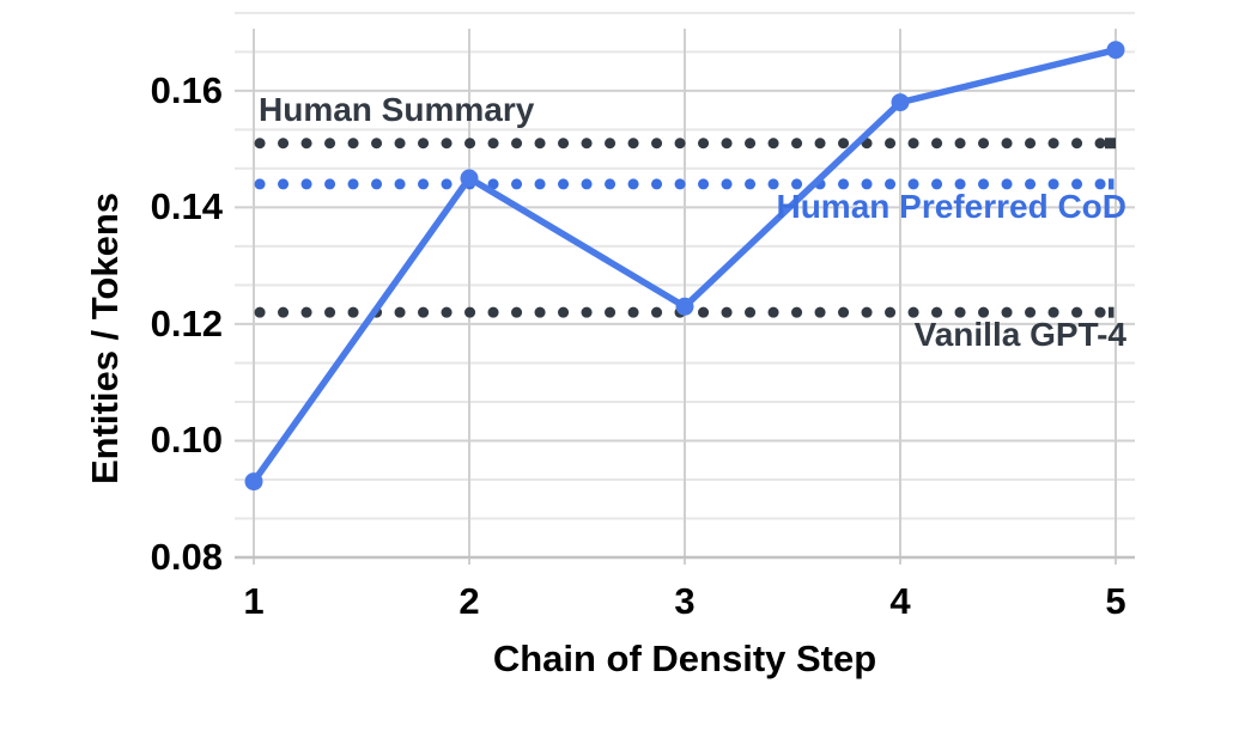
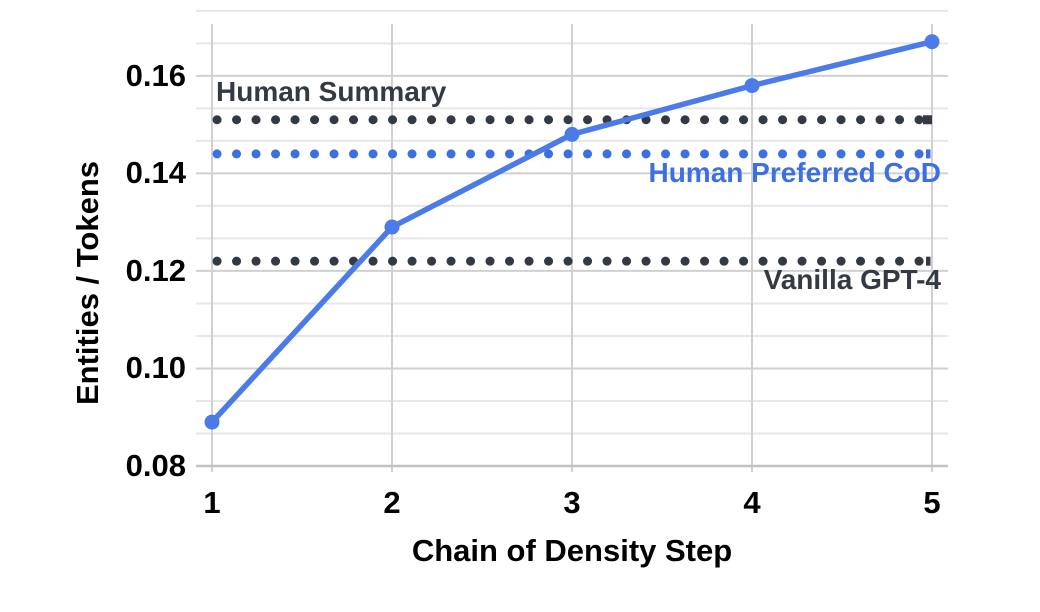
1: 0.093 -> 0.089
2: 0.145 -> 0.129
3: 0.123 -> 0.148
